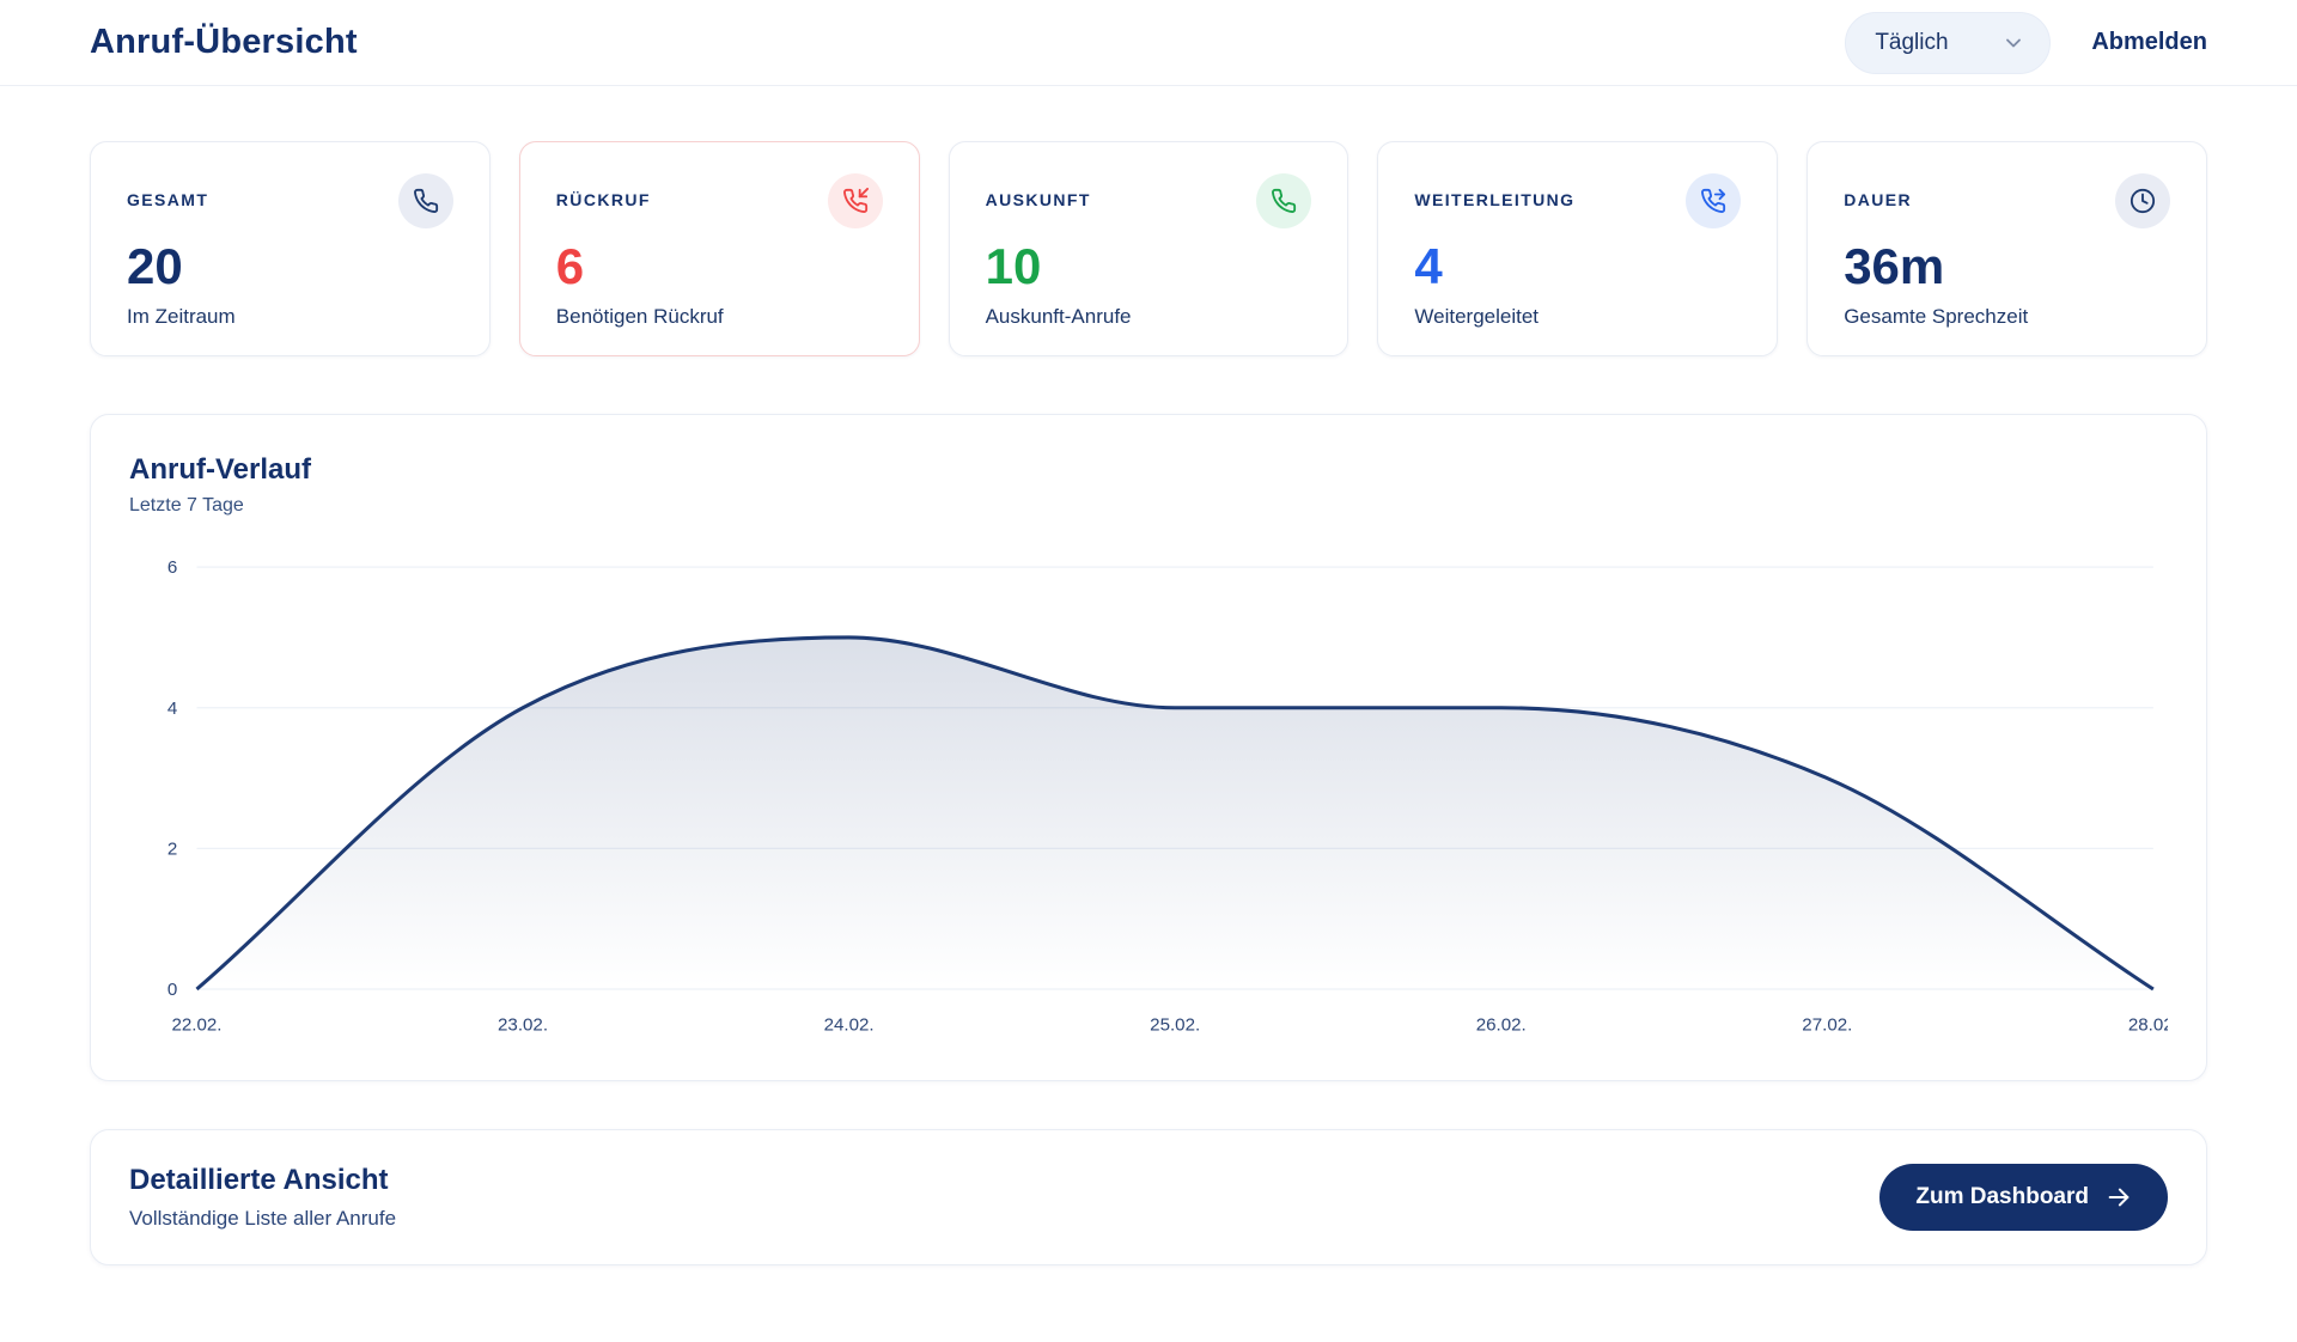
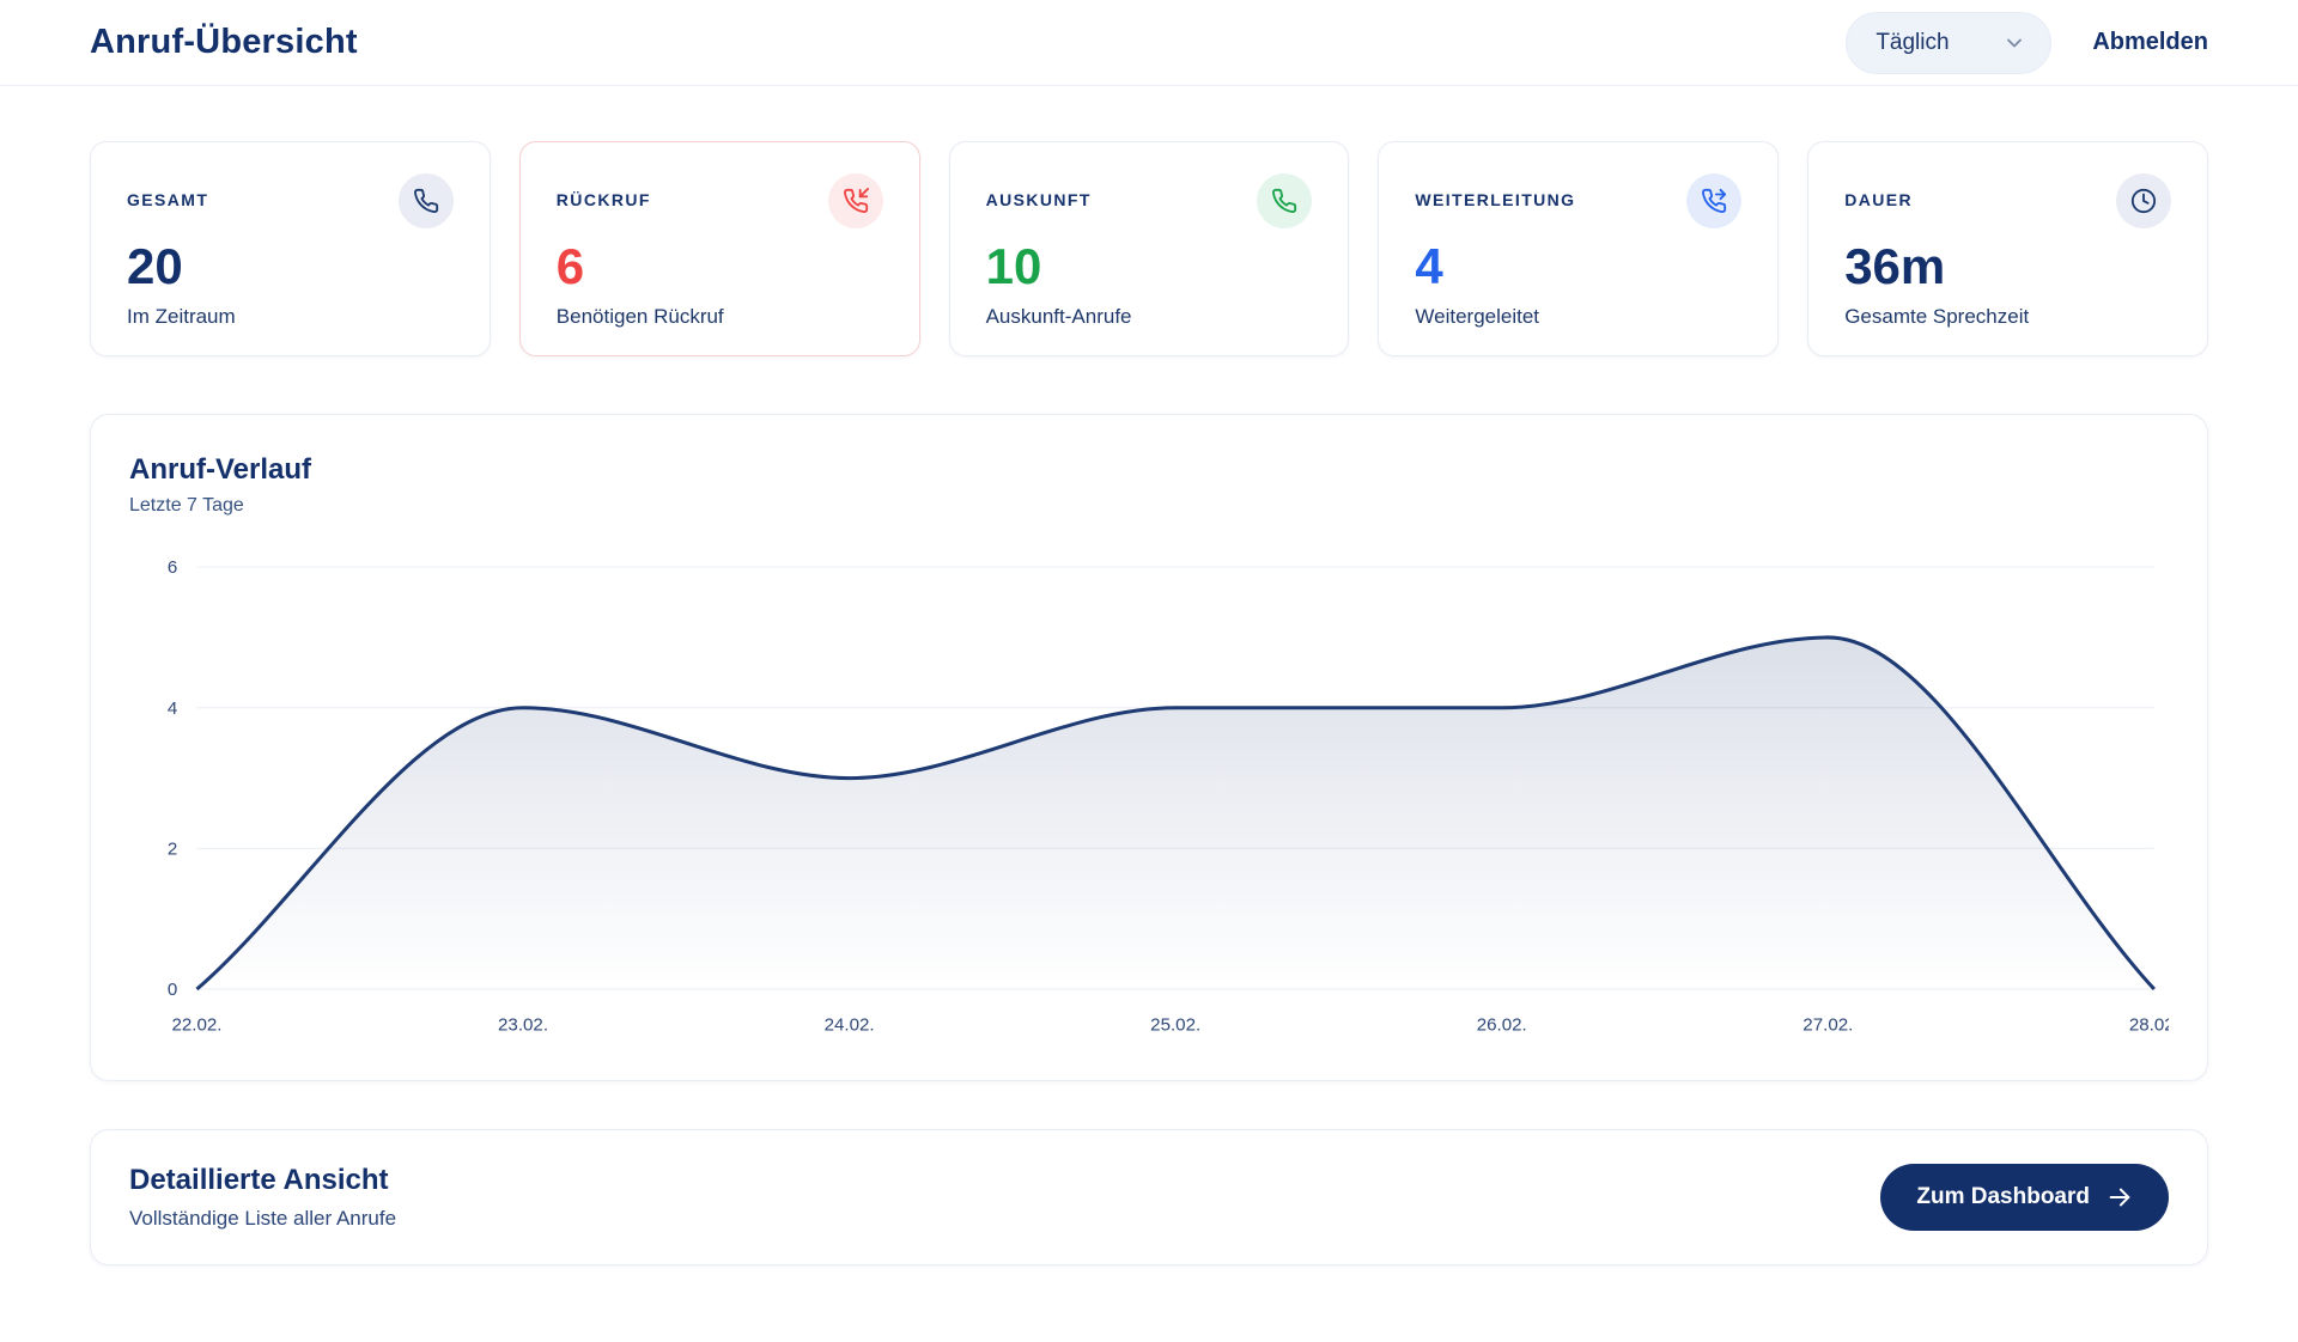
24.02.: 5 -> 3
27.02.: 3 -> 5
